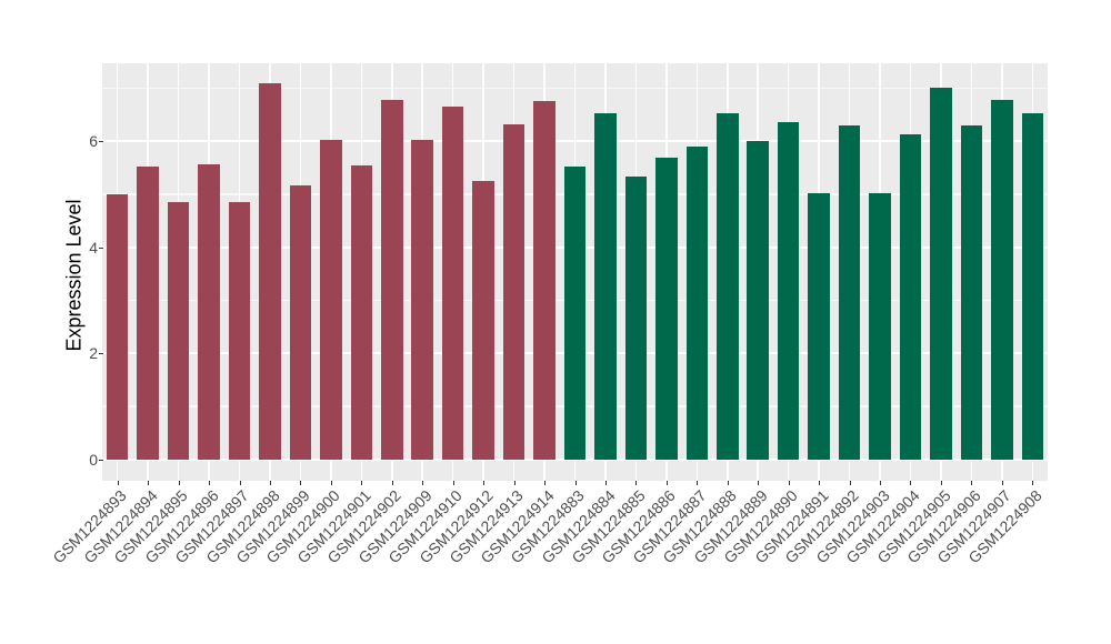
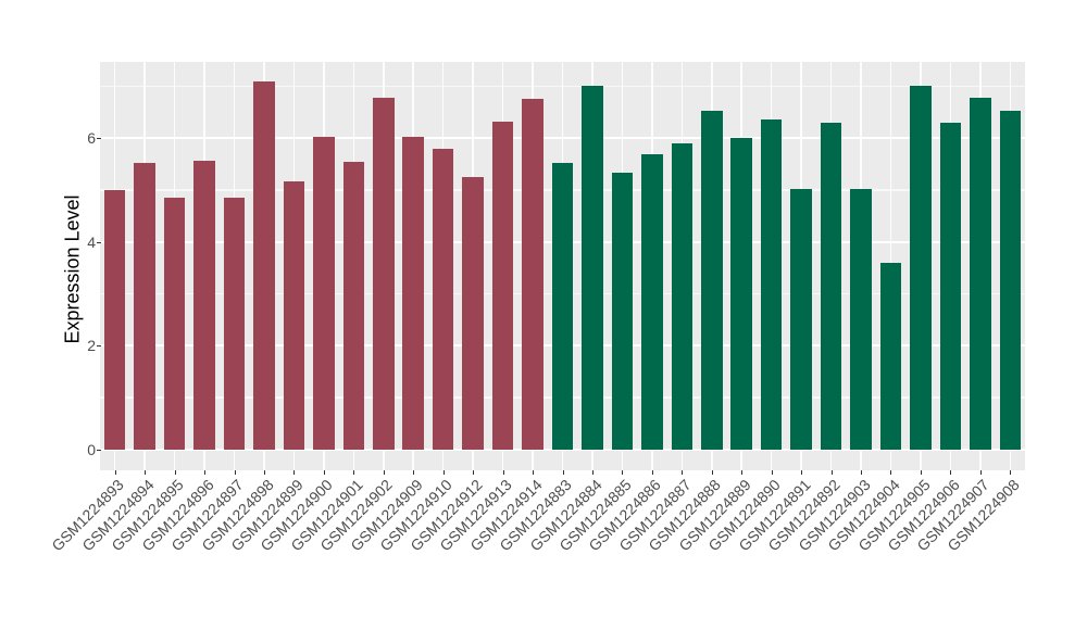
GSM1224910: 6.7 -> 5.8
GSM1224884: 6.5 -> 7.0
GSM1224904: 6.1 -> 3.6
